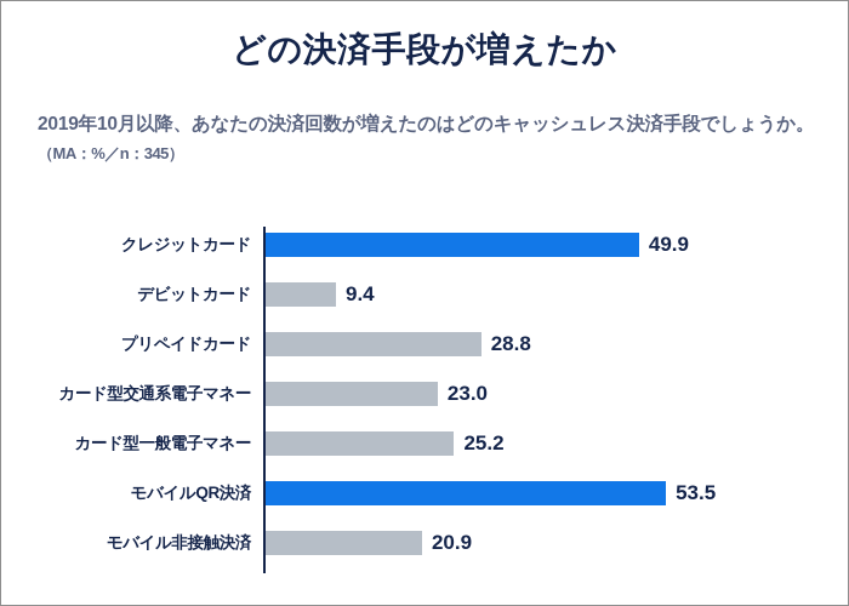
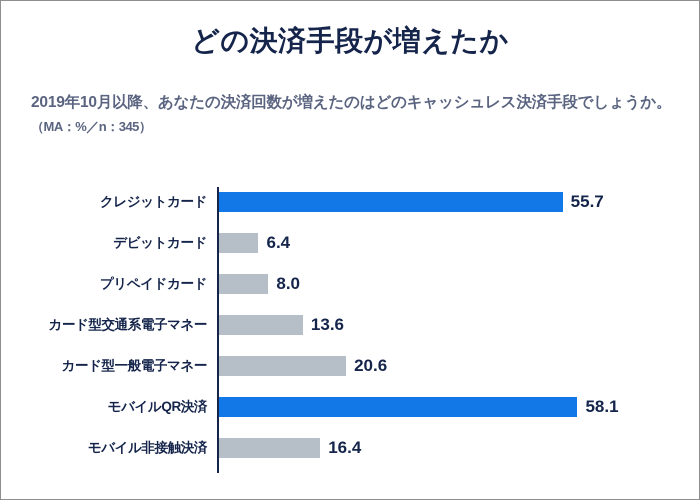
クレジットカード: 49.9 -> 55.7
デビットカード: 9.4 -> 6.4
プリペイドカード: 28.8 -> 8.0
カード型交通系電子マネー: 23.0 -> 13.6
カード型一般電子マネー: 25.2 -> 20.6
モバイルQR決済: 53.5 -> 58.1
モバイル非接触決済: 20.9 -> 16.4
